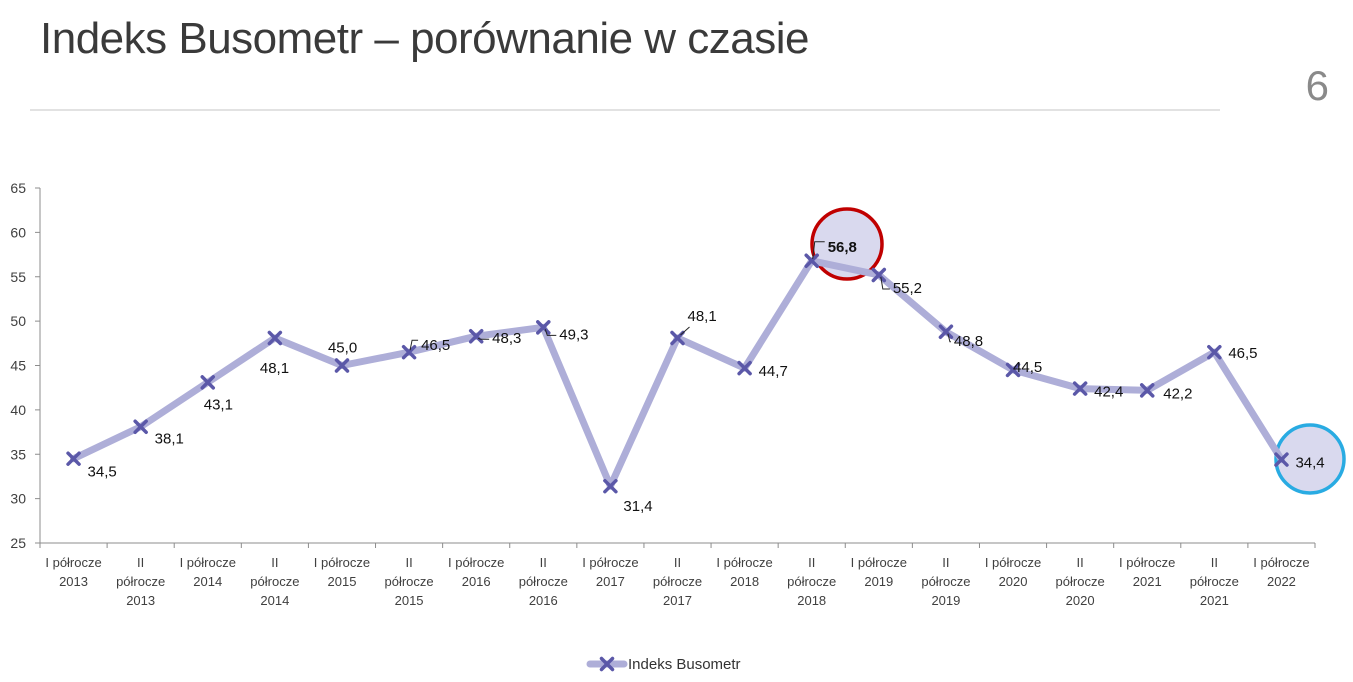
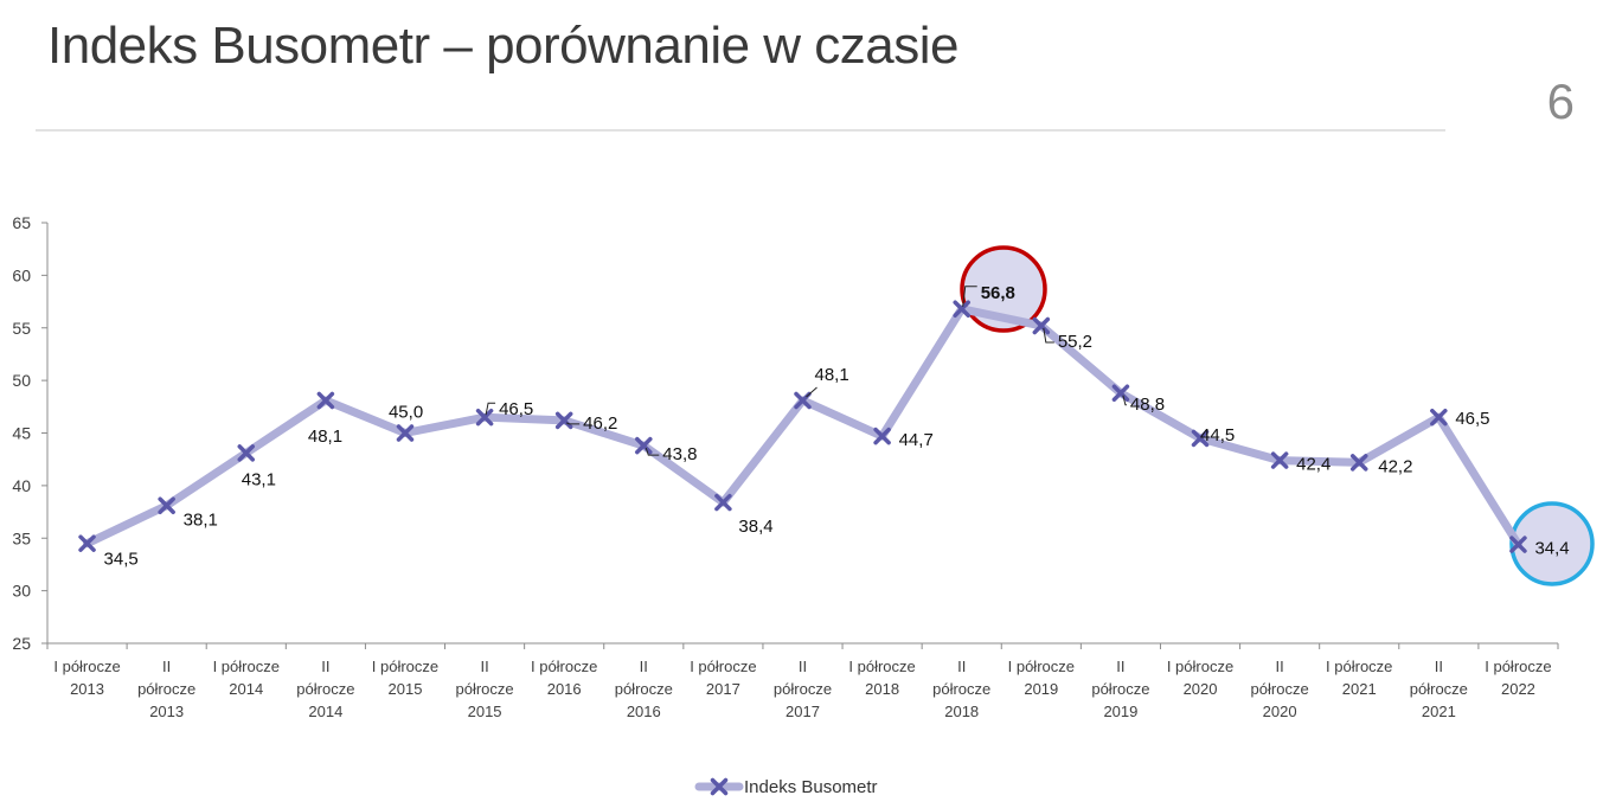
I półrocze 2016: 48,3 -> 46,2
II półrocze 2016: 49,3 -> 43,8
I półrocze 2017: 31,4 -> 38,4
